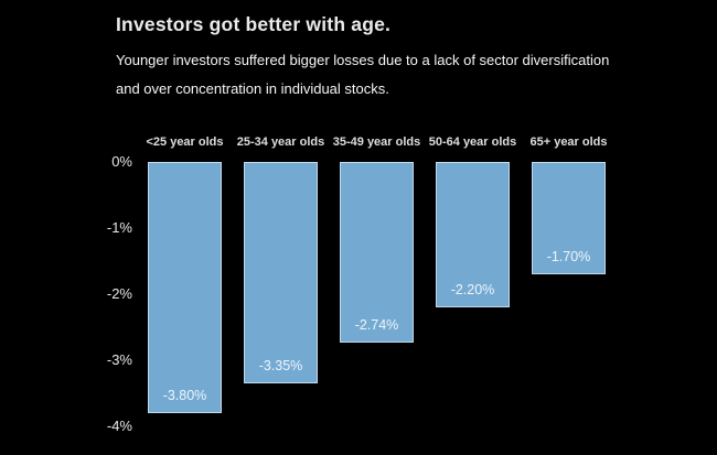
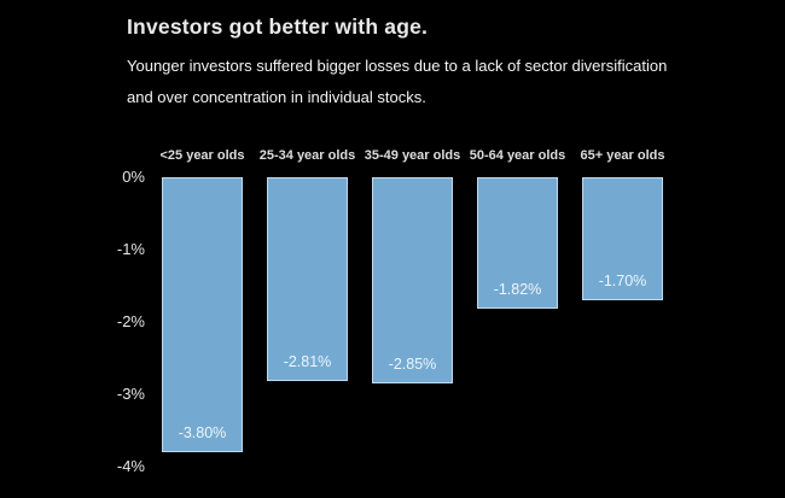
25-34 year olds: -3.35% -> -2.81%
35-49 year olds: -2.74% -> -2.85%
50-64 year olds: -2.20% -> -1.82%
